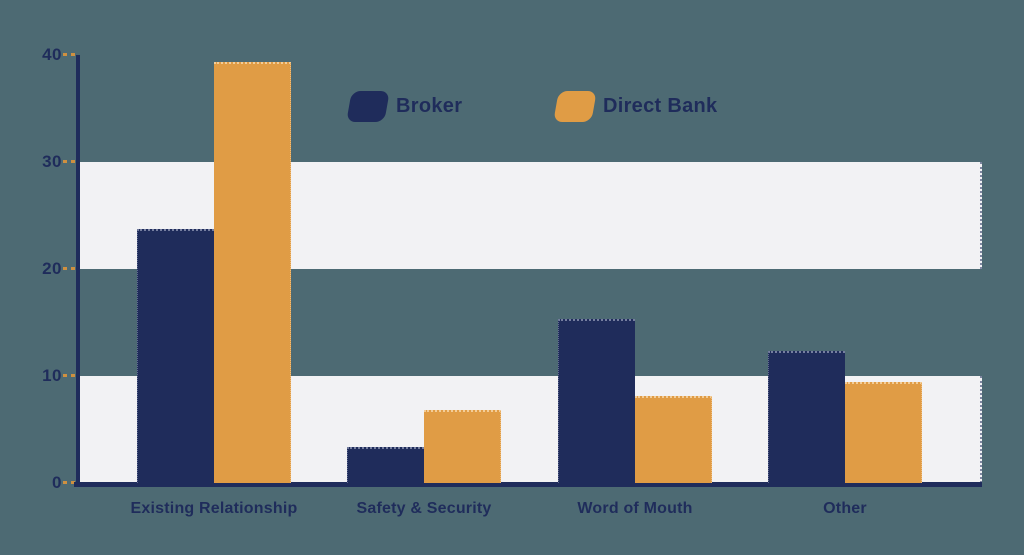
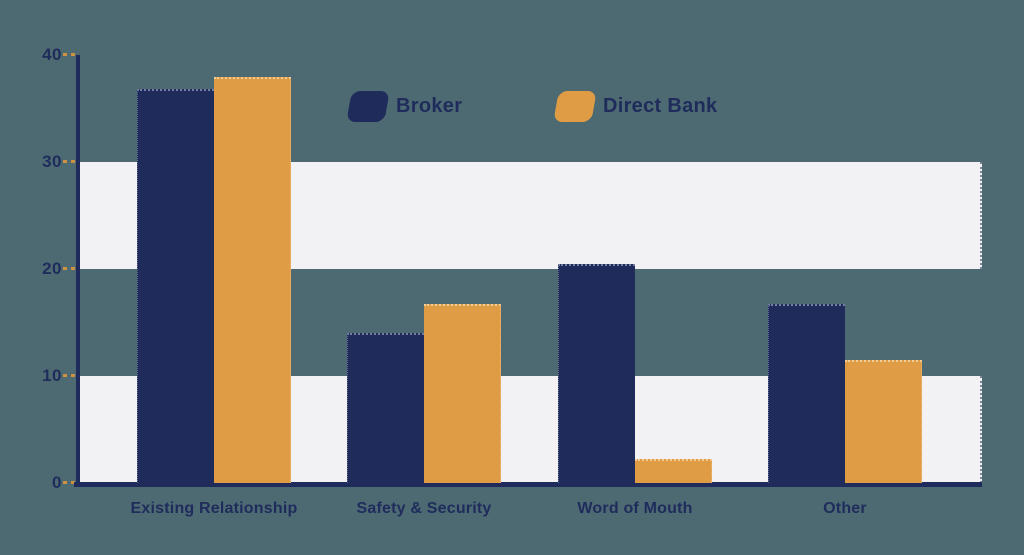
Broker/Existing Relationship: 23.7 -> 36.8
Direct Bank/Existing Relationship: 39.3 -> 37.9
Broker/Safety & Security: 3.4 -> 14.0
Direct Bank/Safety & Security: 6.8 -> 16.7
Broker/Word of Mouth: 15.3 -> 20.5
Direct Bank/Word of Mouth: 8.1 -> 2.2
Broker/Other: 12.3 -> 16.7
Direct Bank/Other: 9.4 -> 11.5
